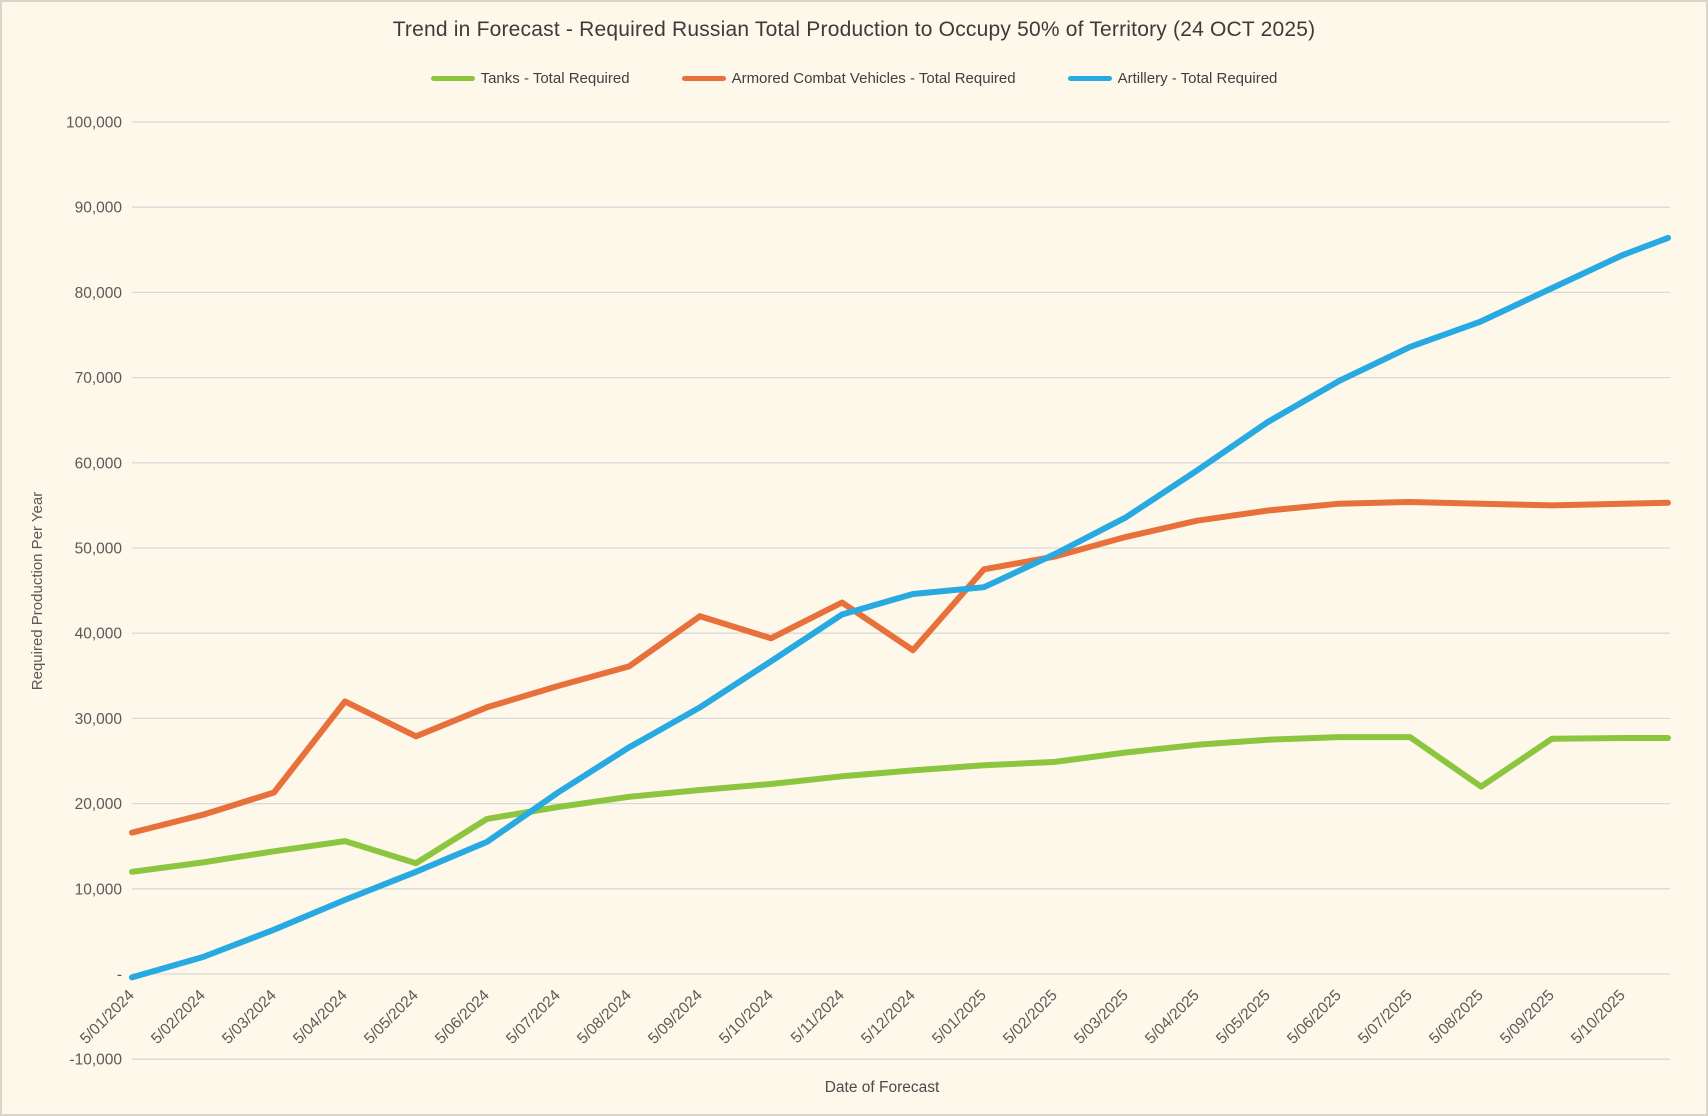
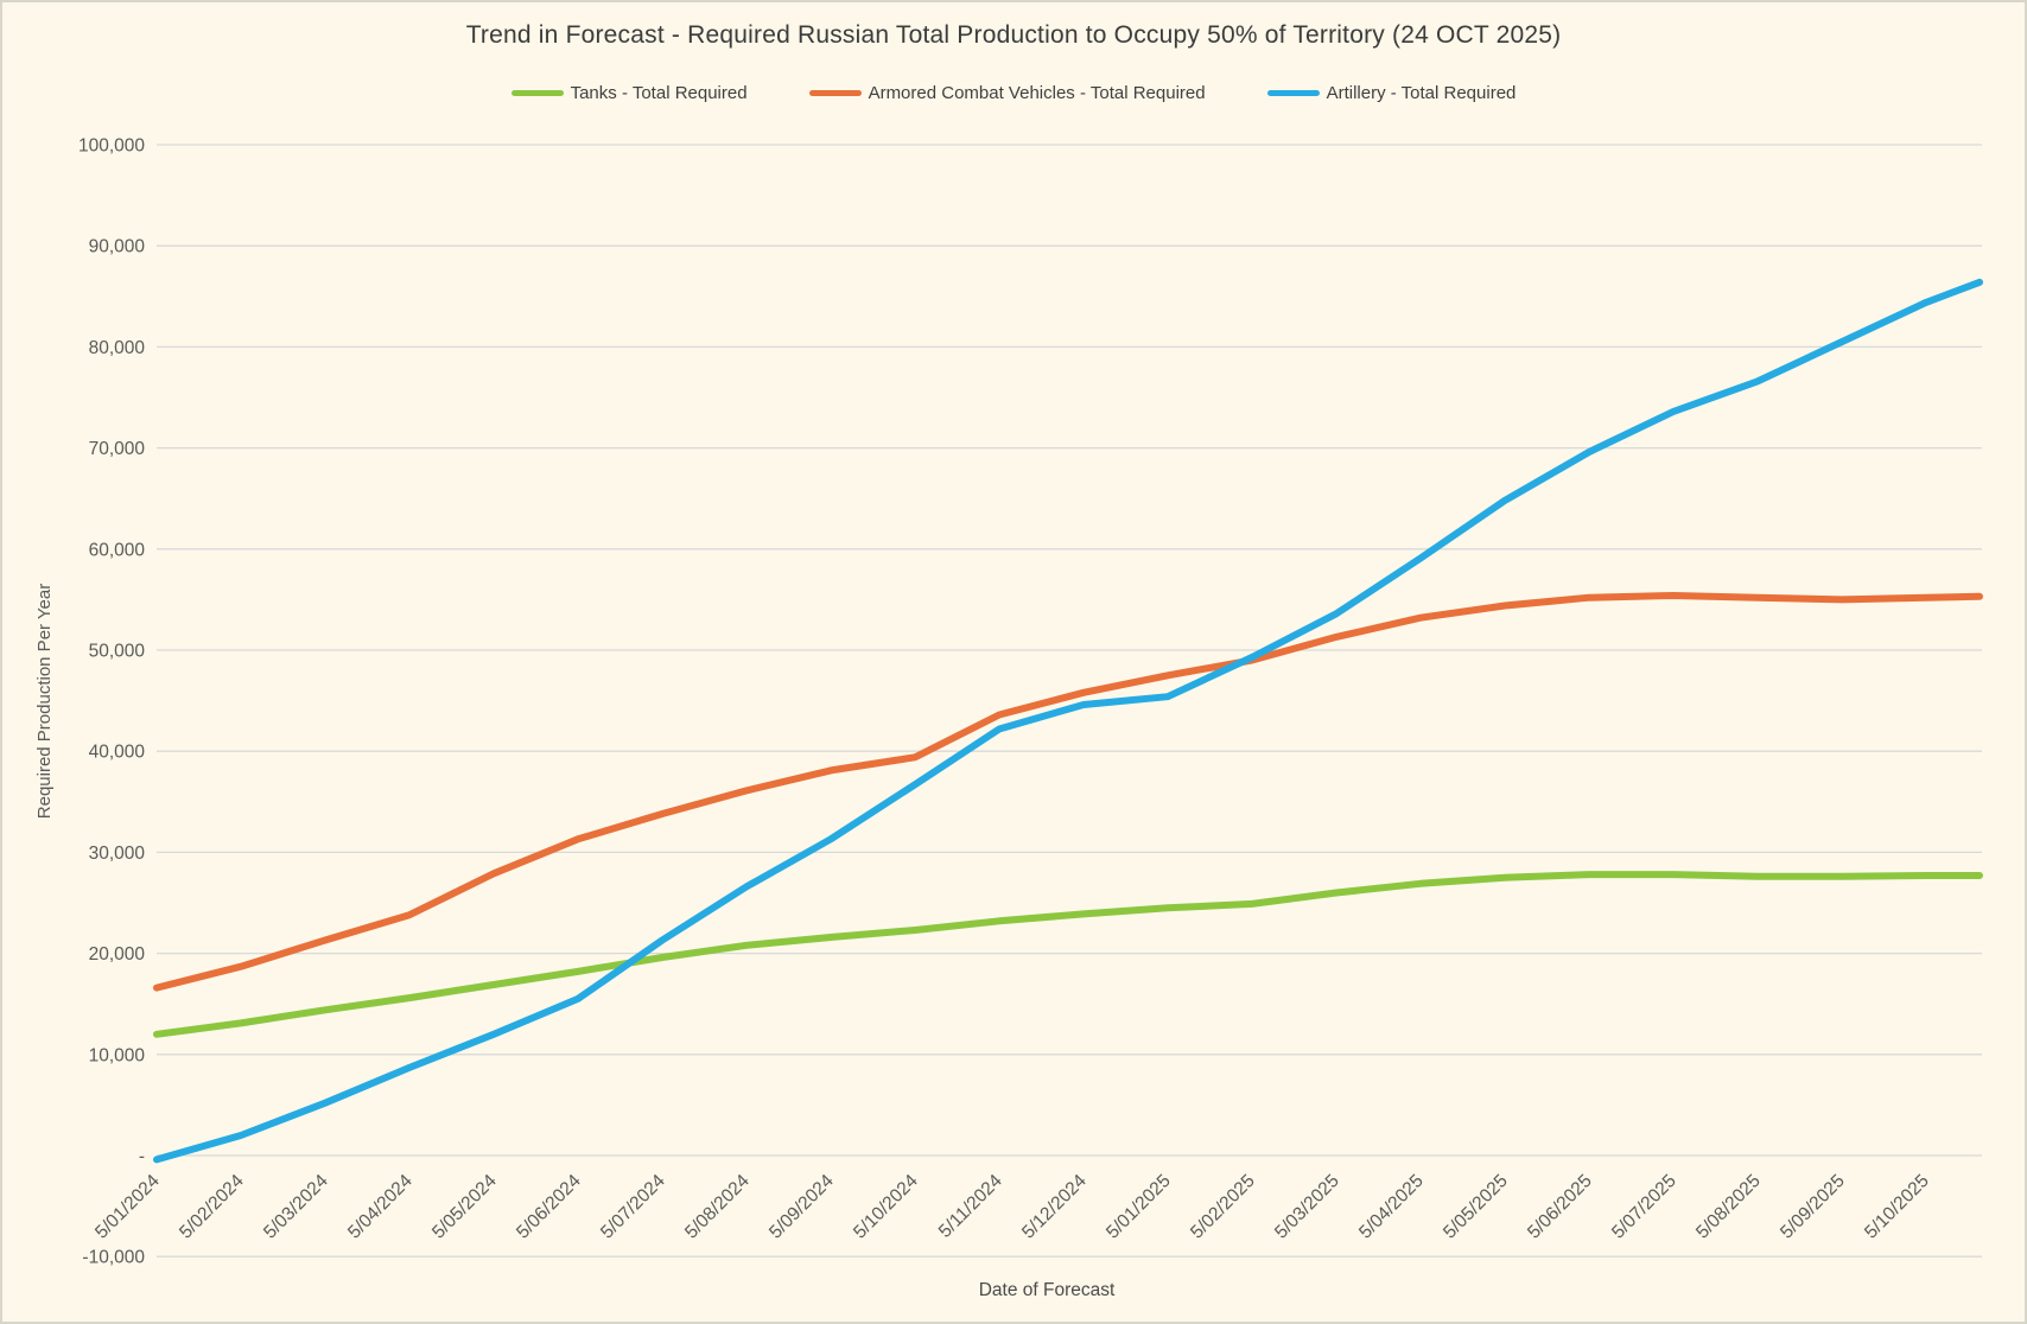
Armored Combat Vehicles - Total Required/5/04/2024: 32000 -> 24000
Tanks - Total Required/5/05/2024: 13000 -> 17000
Armored Combat Vehicles - Total Required/5/09/2024: 42000 -> 38000
Armored Combat Vehicles - Total Required/5/12/2024: 38000 -> 46000
Tanks - Total Required/5/08/2025: 22000 -> 28000
